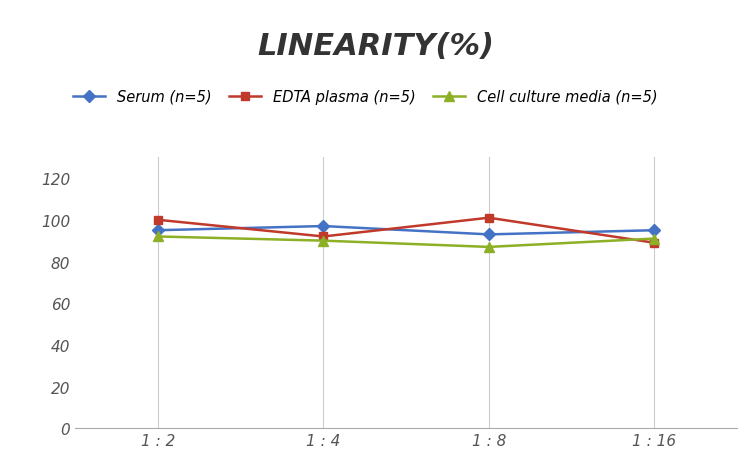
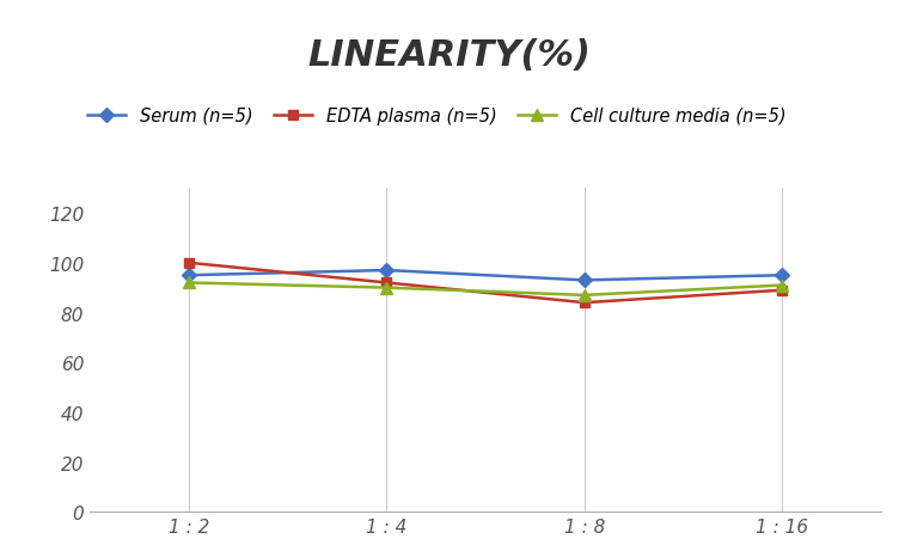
EDTA plasma (n=5)/1 : 8: 101 -> 84
